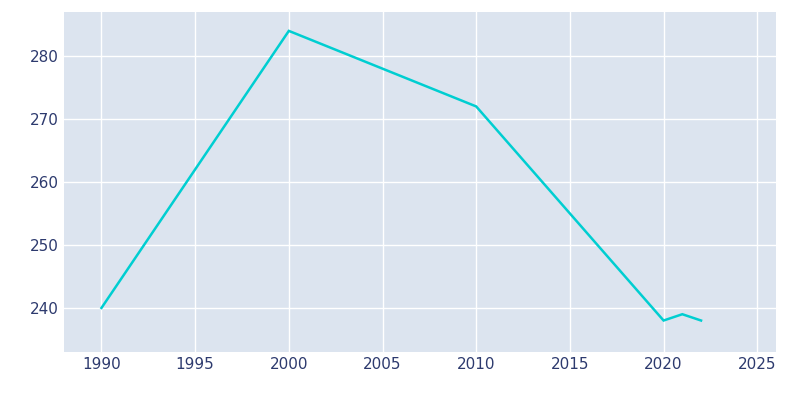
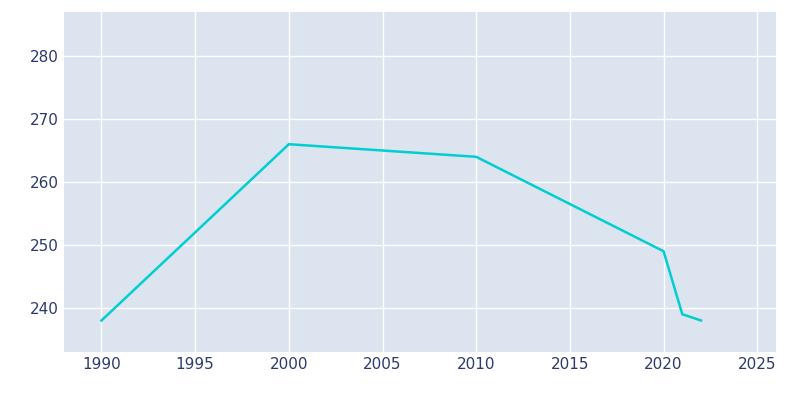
1990: 240 -> 238
2000: 284 -> 266
2010: 272 -> 264
2020: 238 -> 249
